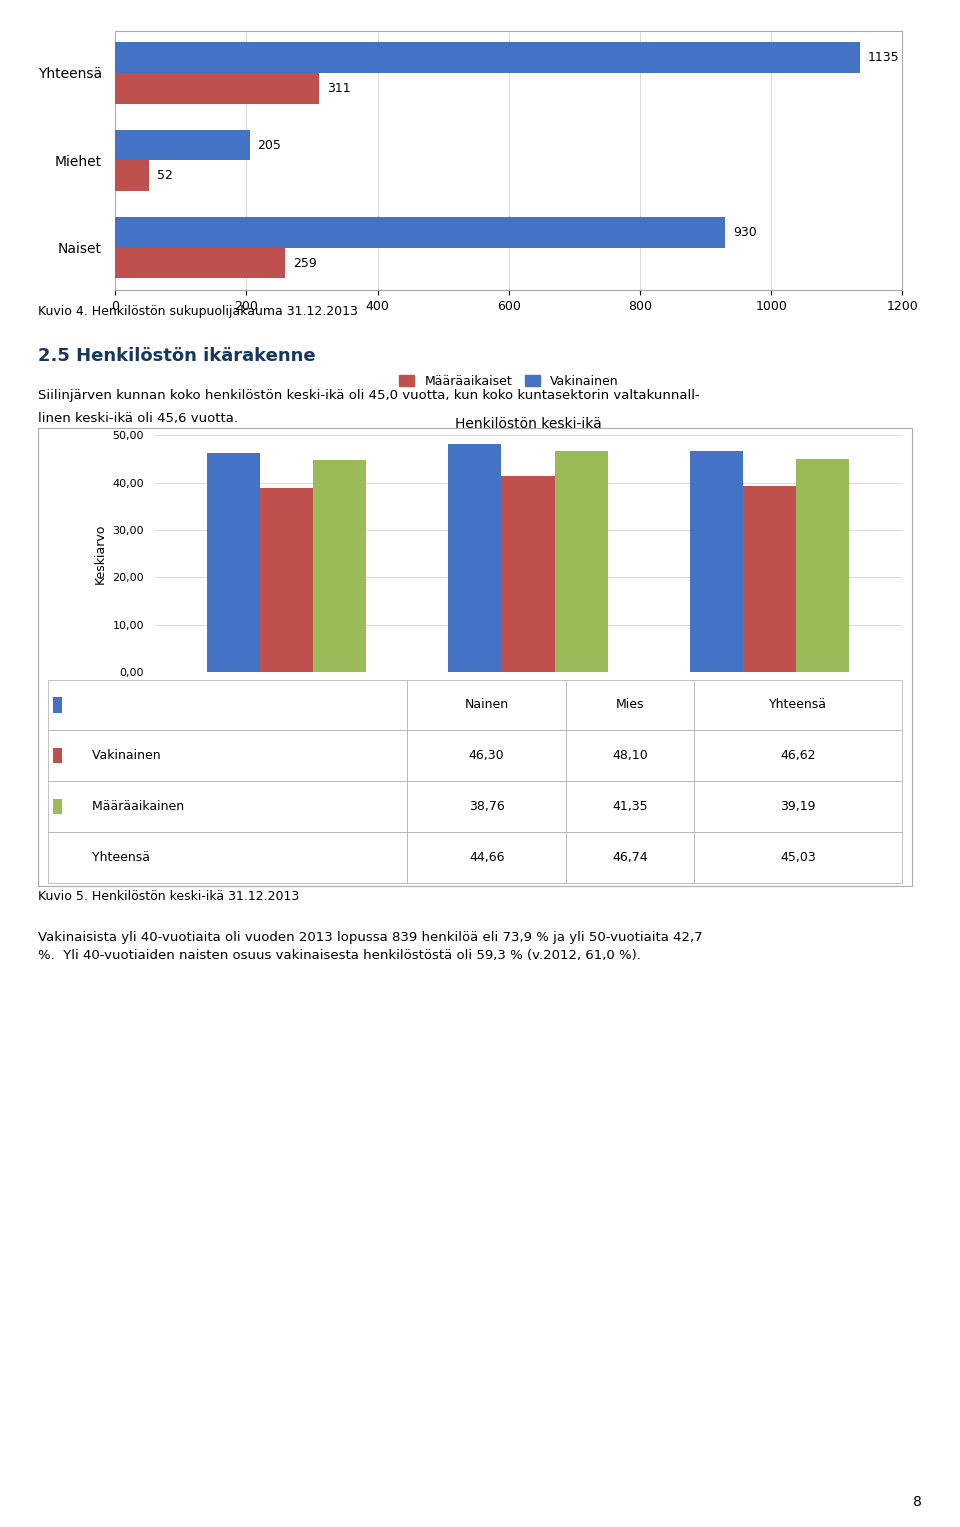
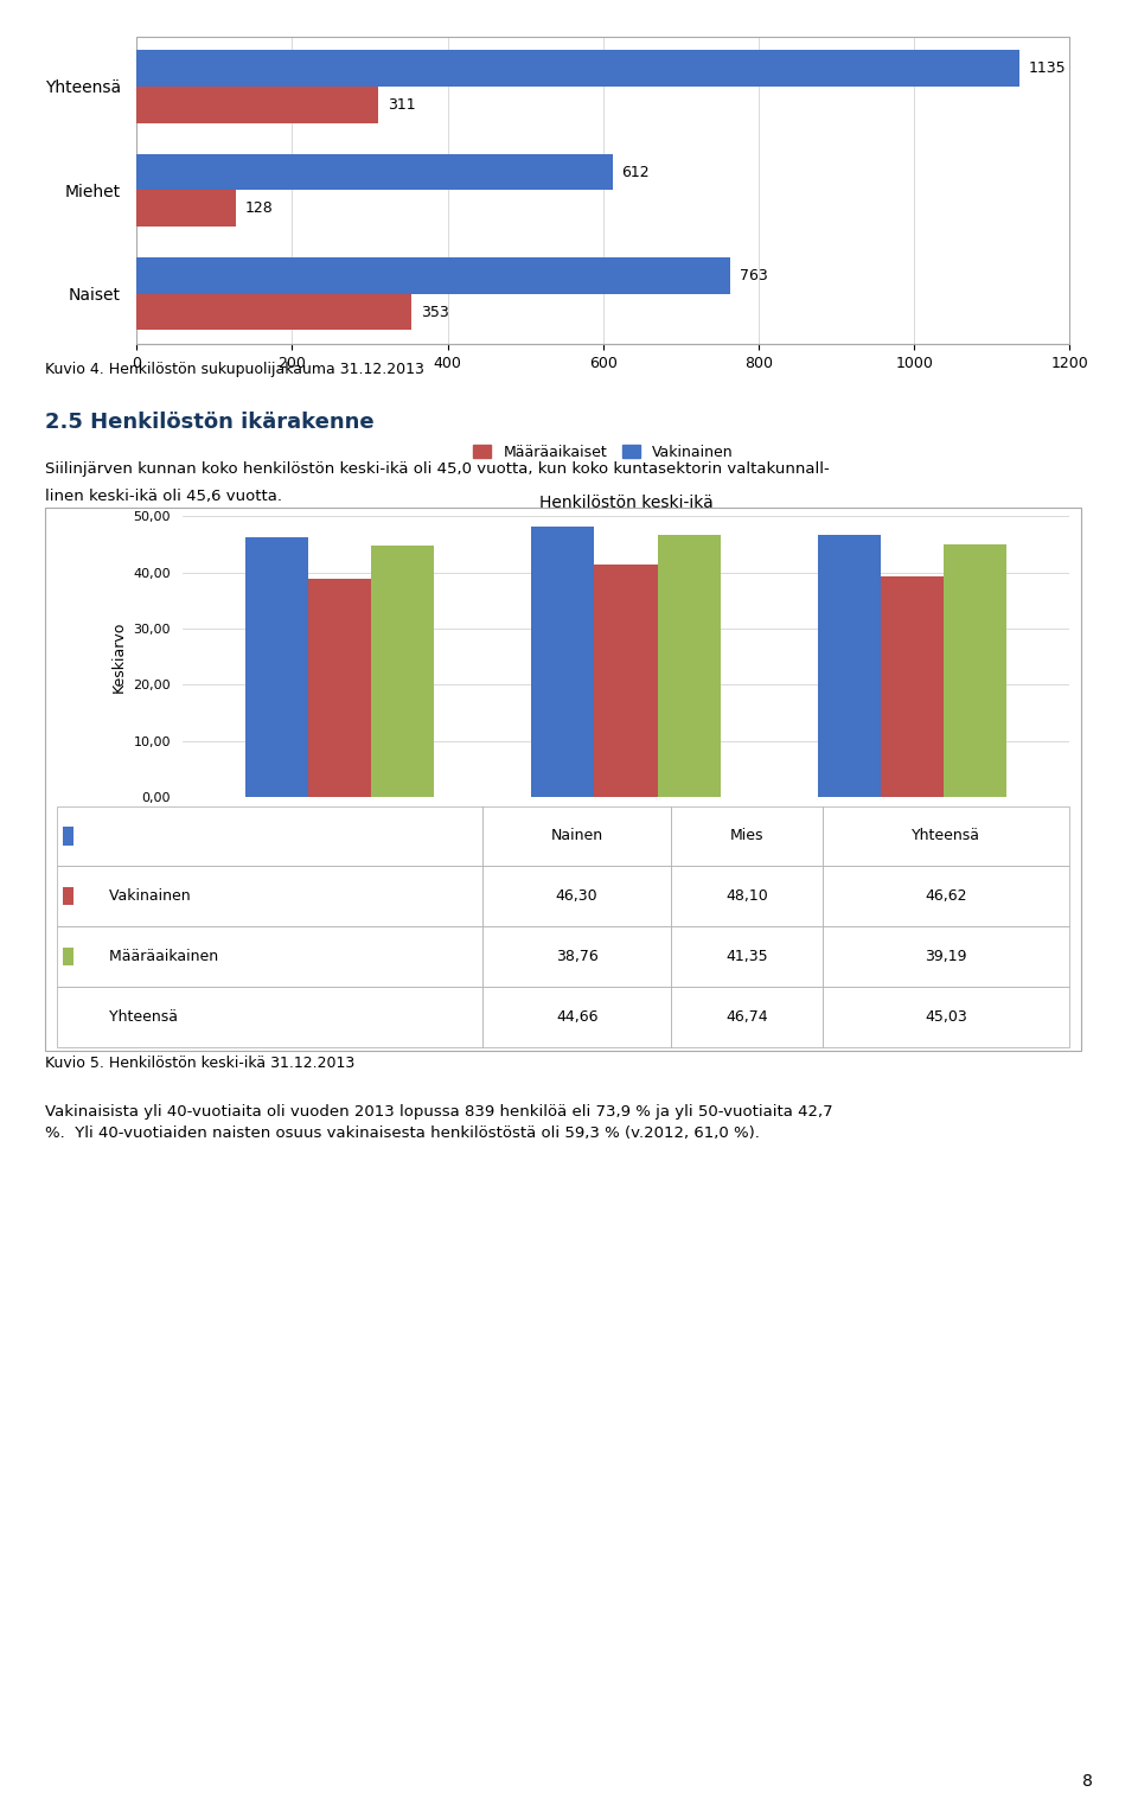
Vakinainen/Miehet: 205 -> 612
Määräaikaiset/Miehet: 52 -> 128
Vakinainen/Naiset: 930 -> 763
Määräaikaiset/Naiset: 259 -> 353
